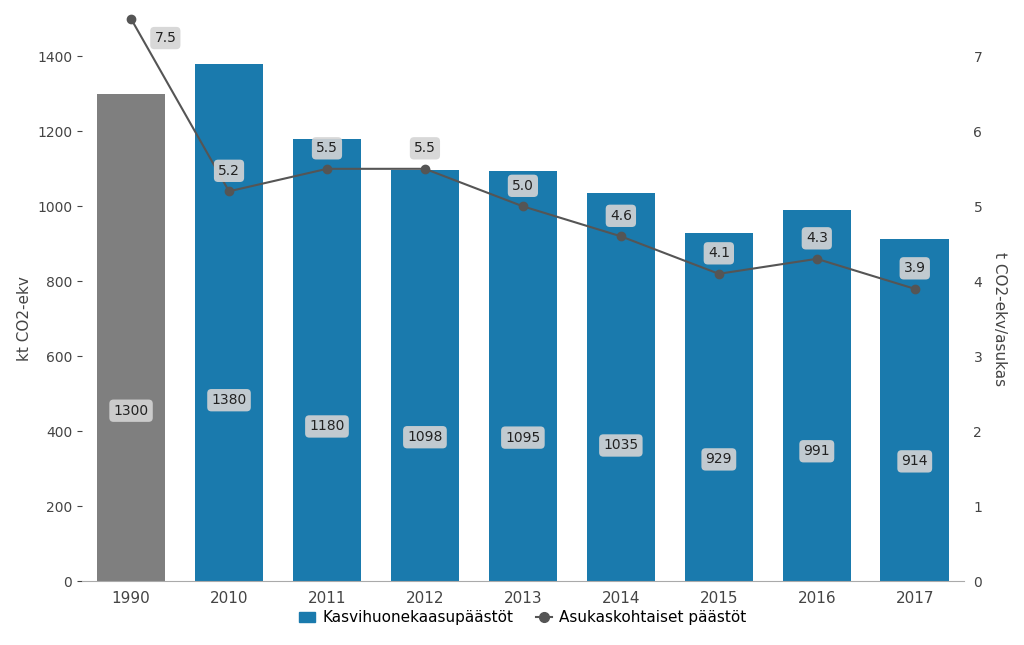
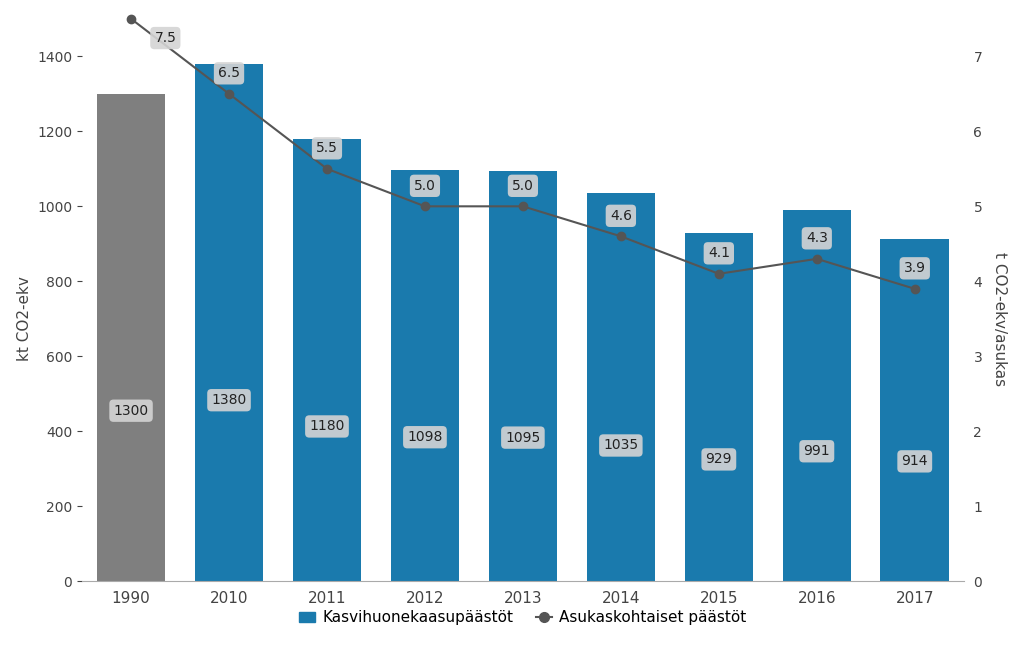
Asukaskohtaiset päästöt/2010: 5.2 -> 6.5
Asukaskohtaiset päästöt/2012: 5.5 -> 5.0
